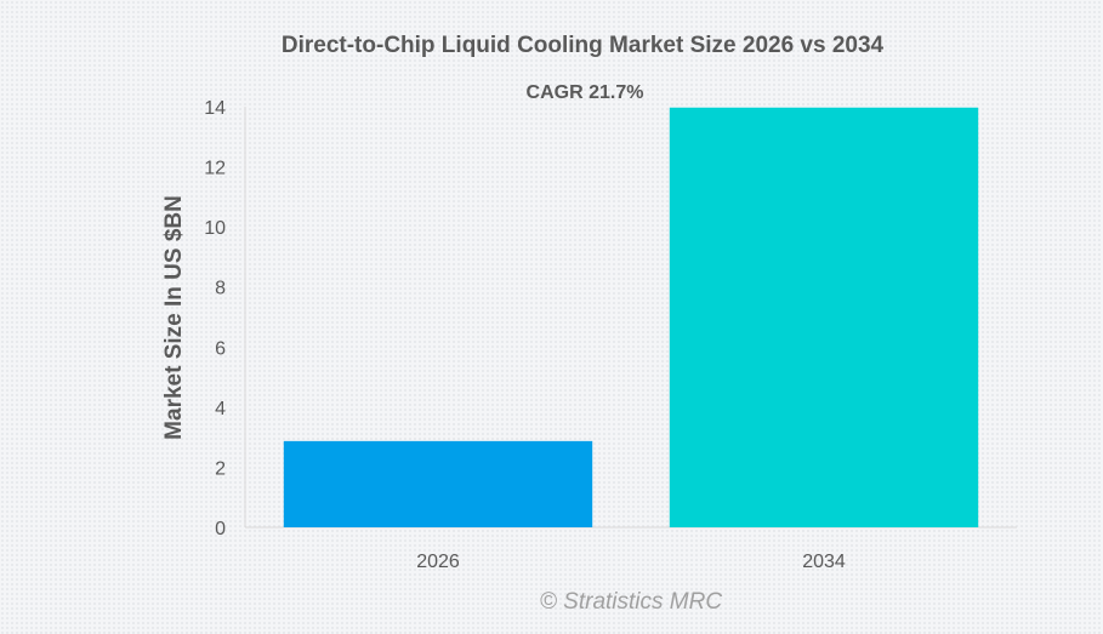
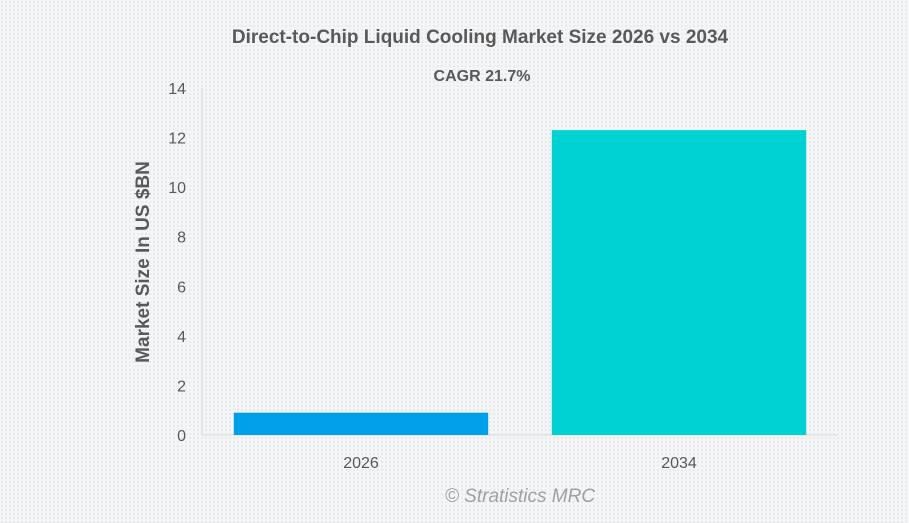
2026: 2.9 -> 0.9
2034: 14.0 -> 12.3
